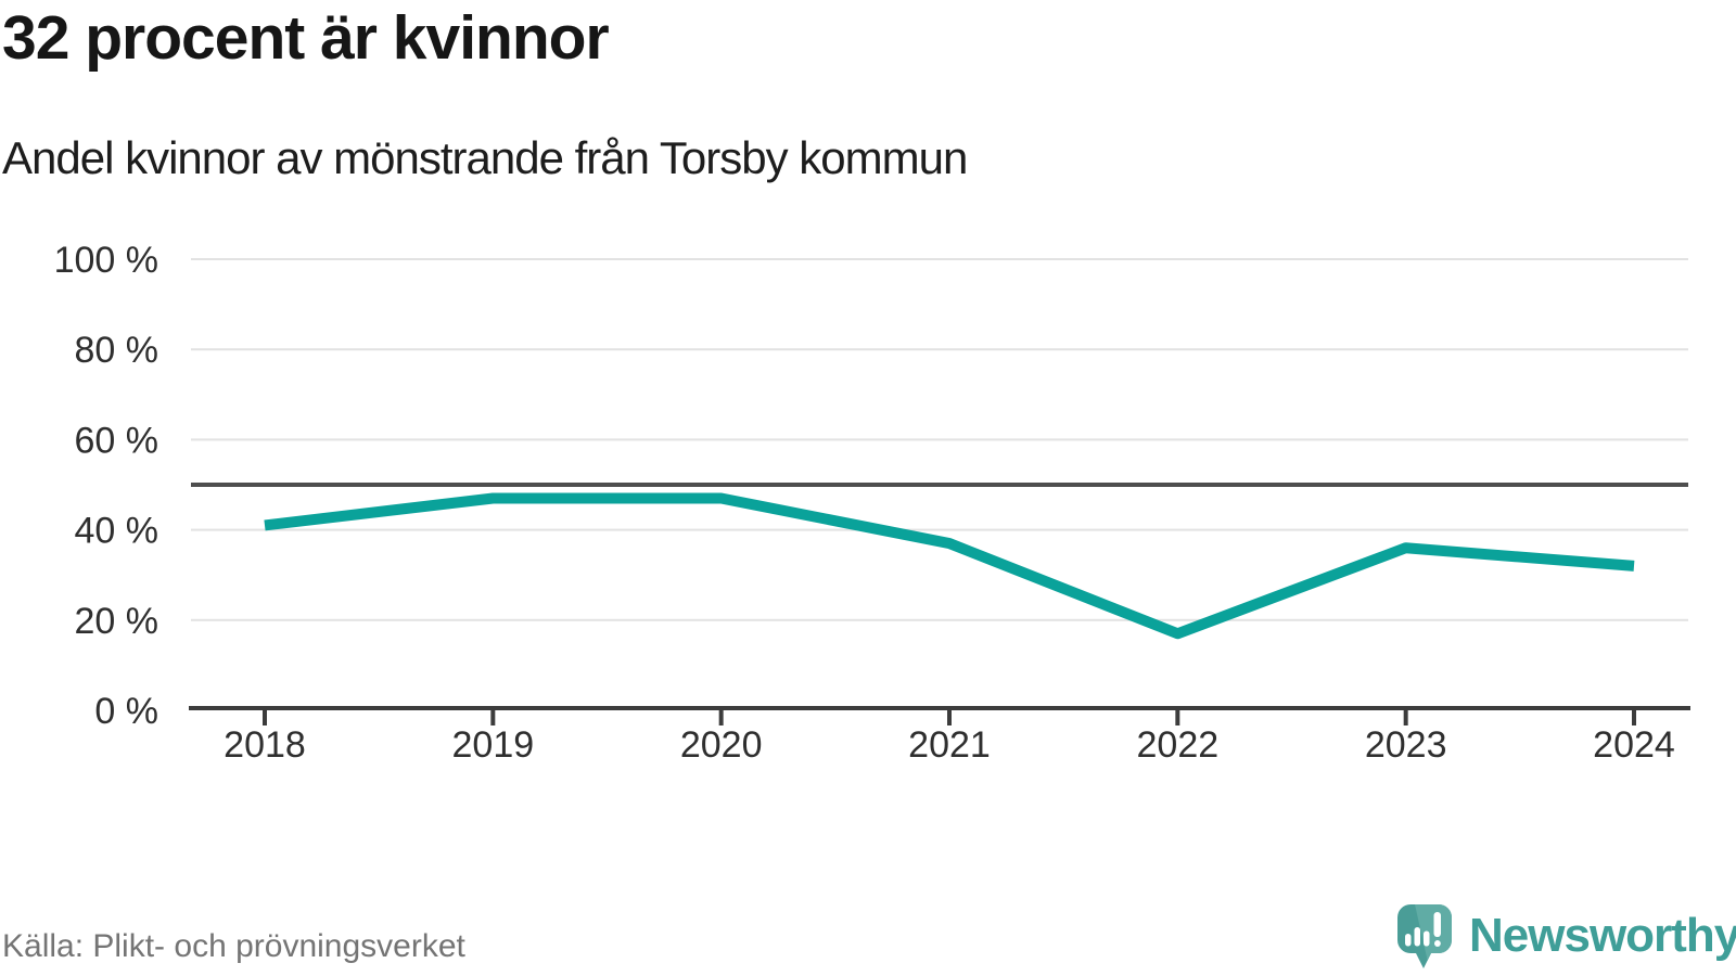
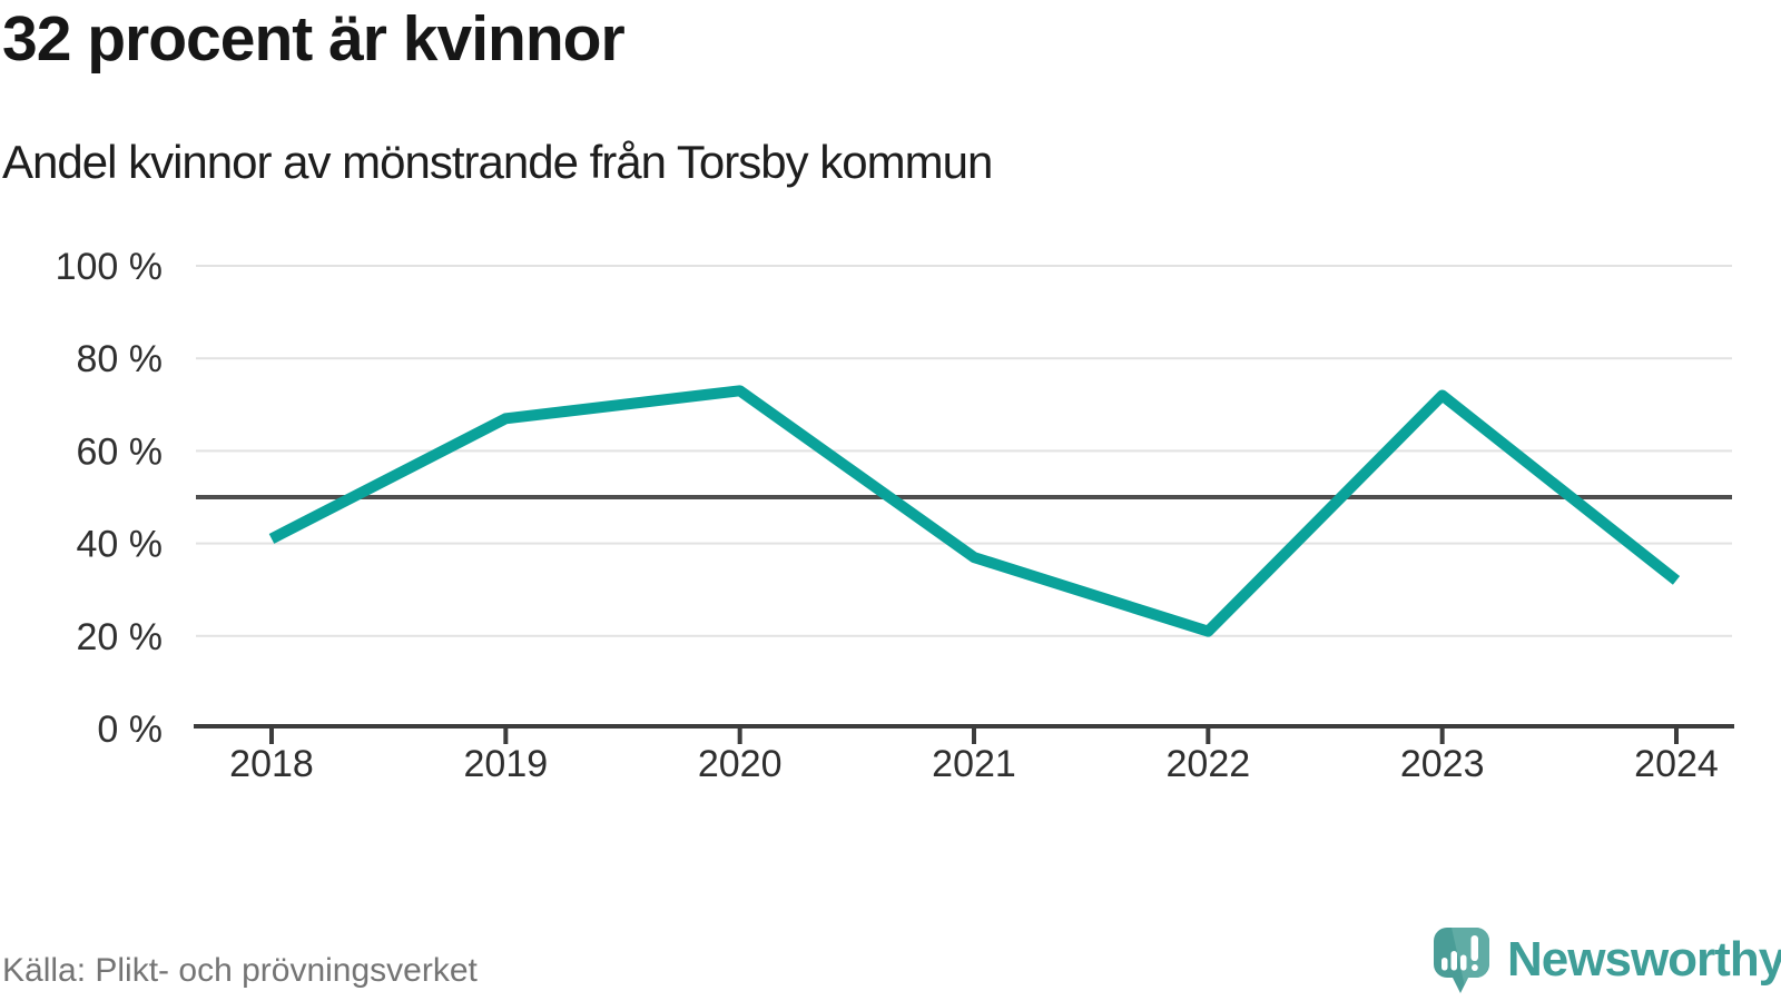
2019: 47% -> 67%
2020: 47% -> 73%
2022: 17% -> 21%
2023: 36% -> 72%
